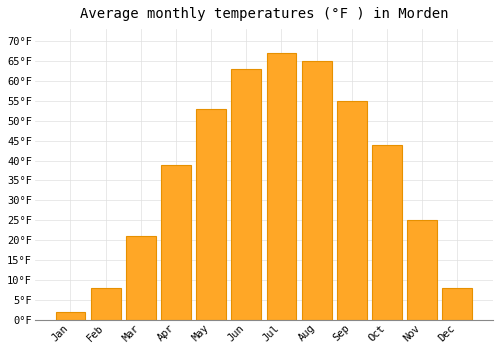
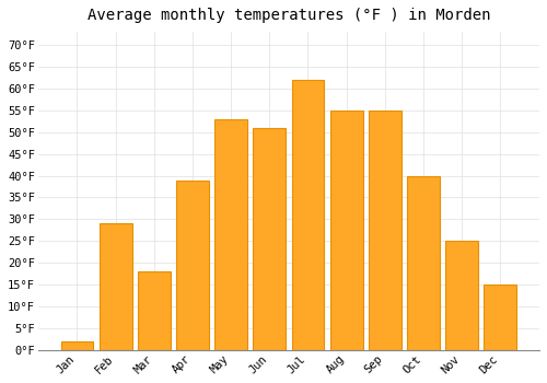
Feb: 8°F -> 29°F
Mar: 21°F -> 18°F
Jun: 63°F -> 51°F
Jul: 67°F -> 62°F
Aug: 65°F -> 55°F
Oct: 44°F -> 40°F
Dec: 8°F -> 15°F
